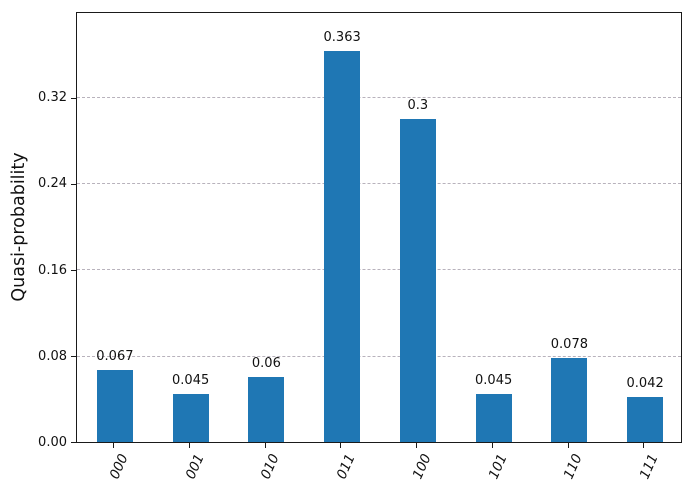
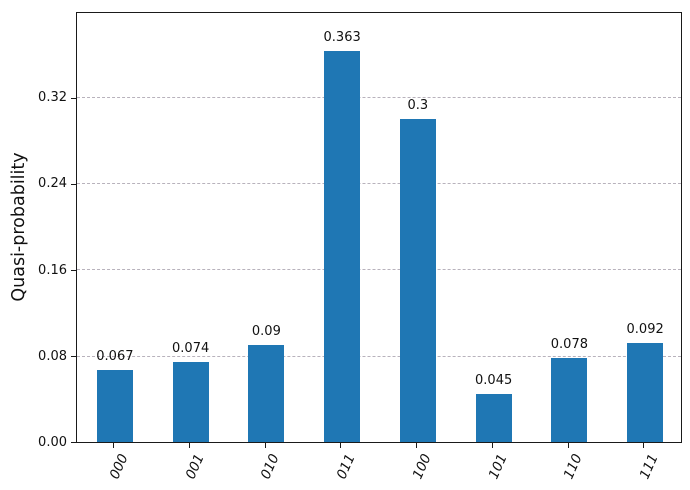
001: 0.045 -> 0.074
010: 0.06 -> 0.09
111: 0.042 -> 0.092
